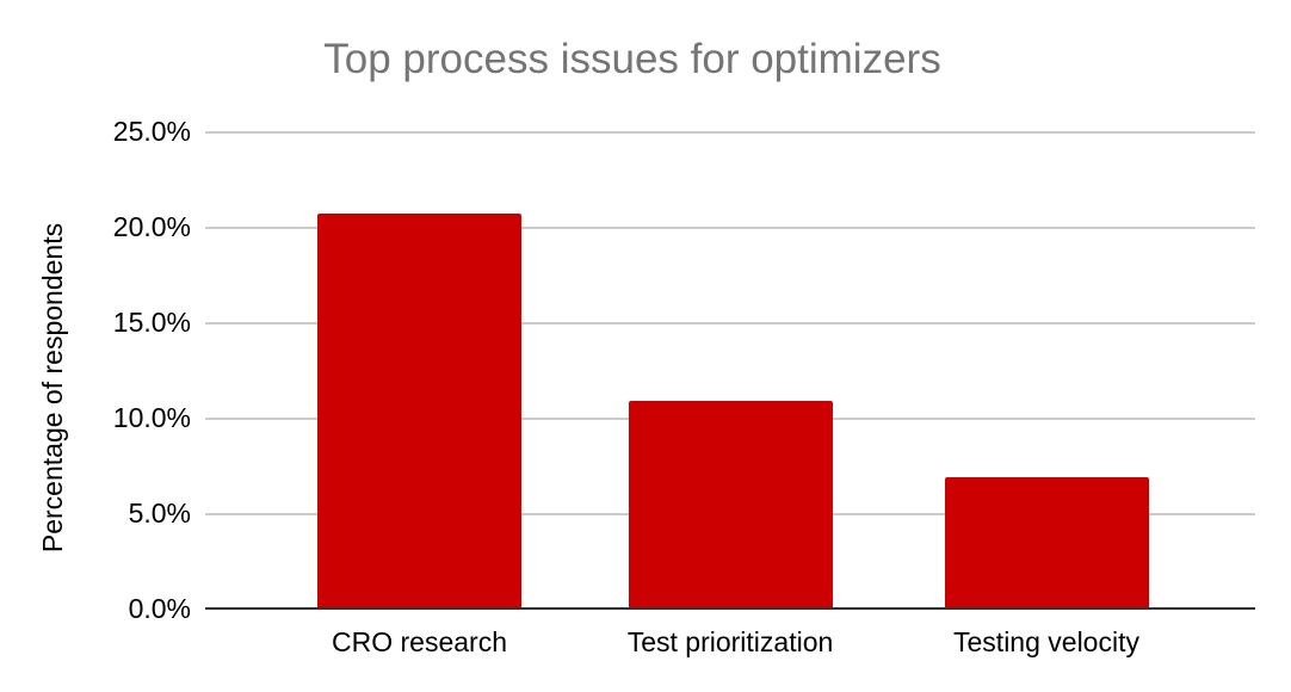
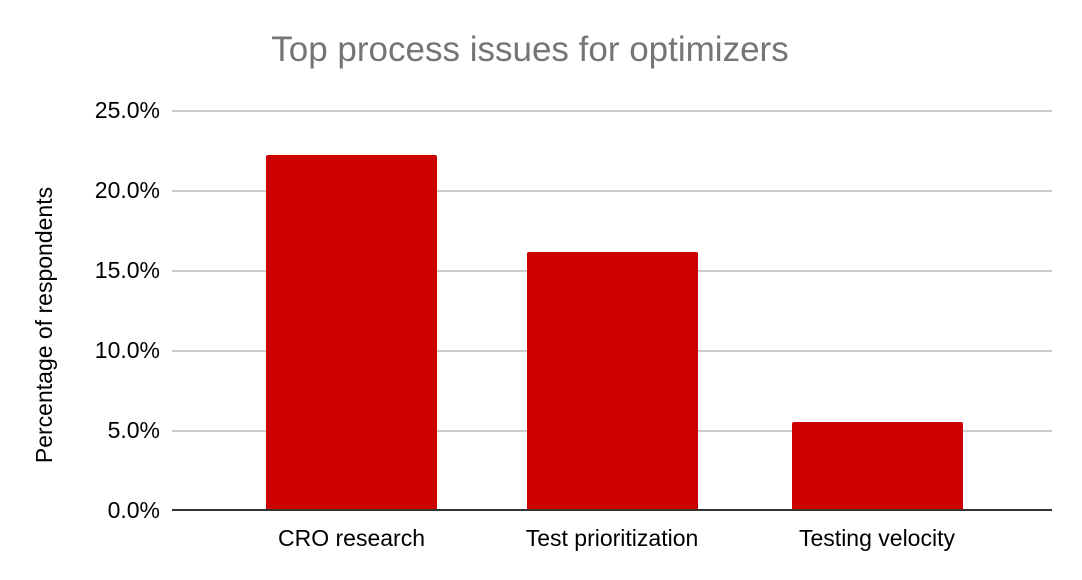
CRO research: 20.7% -> 22.2%
Test prioritization: 10.9% -> 16.1%
Testing velocity: 6.9% -> 5.5%
